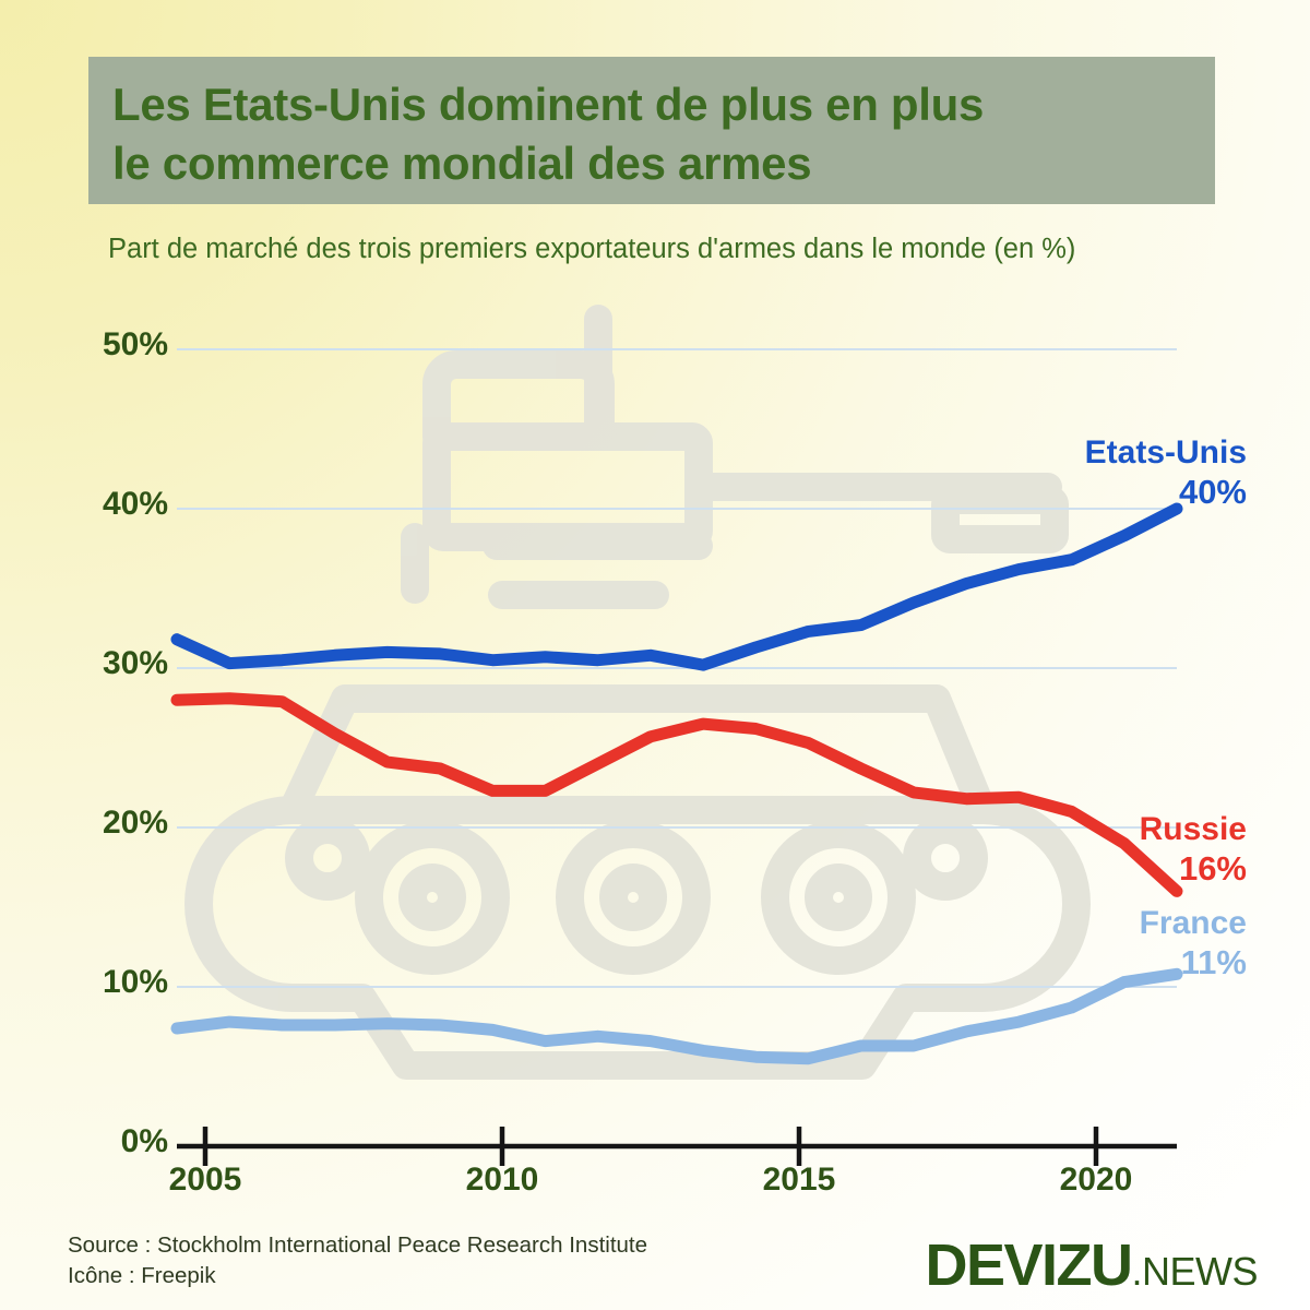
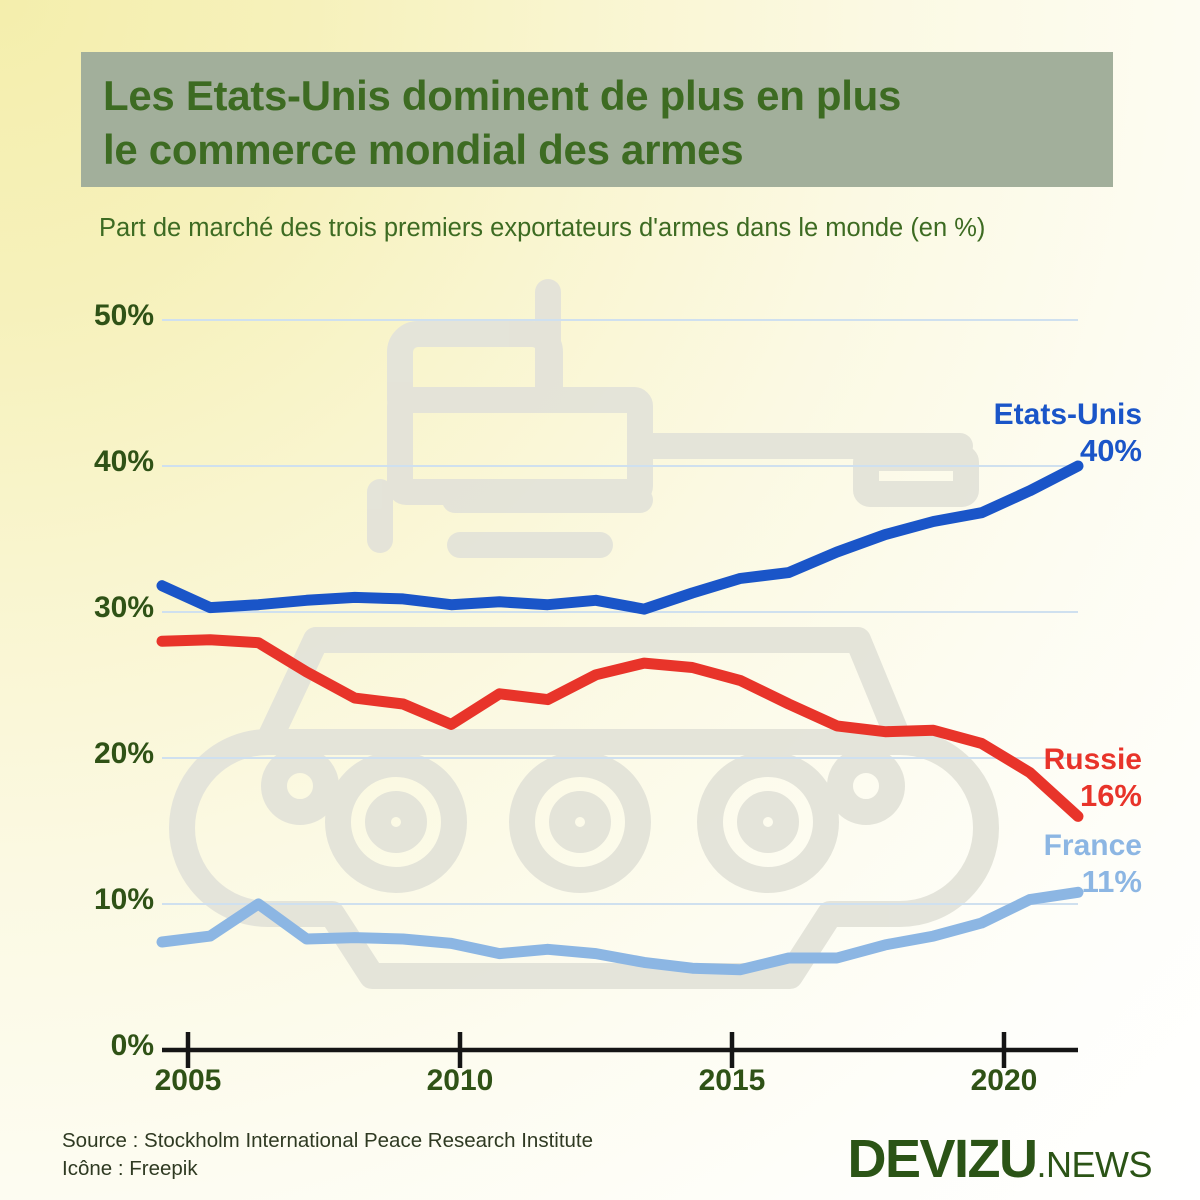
France/2005: 7.6% -> 10.0%
Russie/2010: 22.3% -> 24.4%
